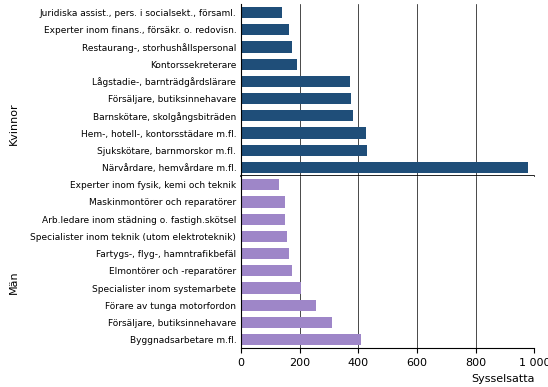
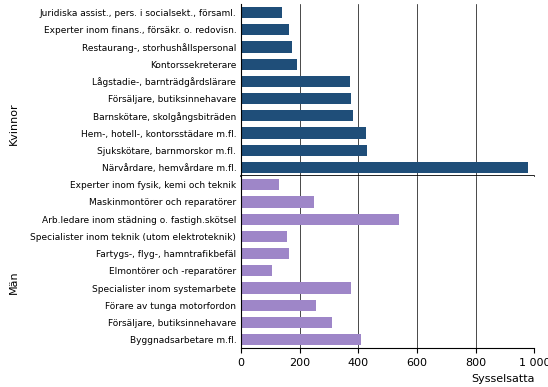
Maskinmontörer och reparatörer: 150 -> 250
Arb.ledare inom städning o. fastigh.skötsel: 150 -> 540
Elmontörer och -reparatörer: 175 -> 105
Specialister inom systemarbete: 205 -> 375
